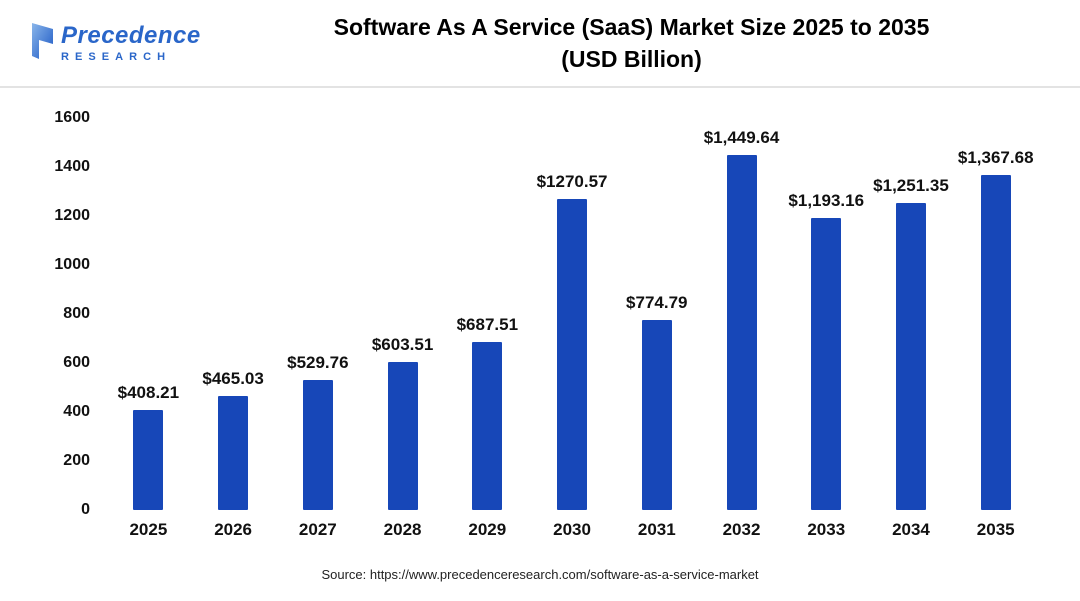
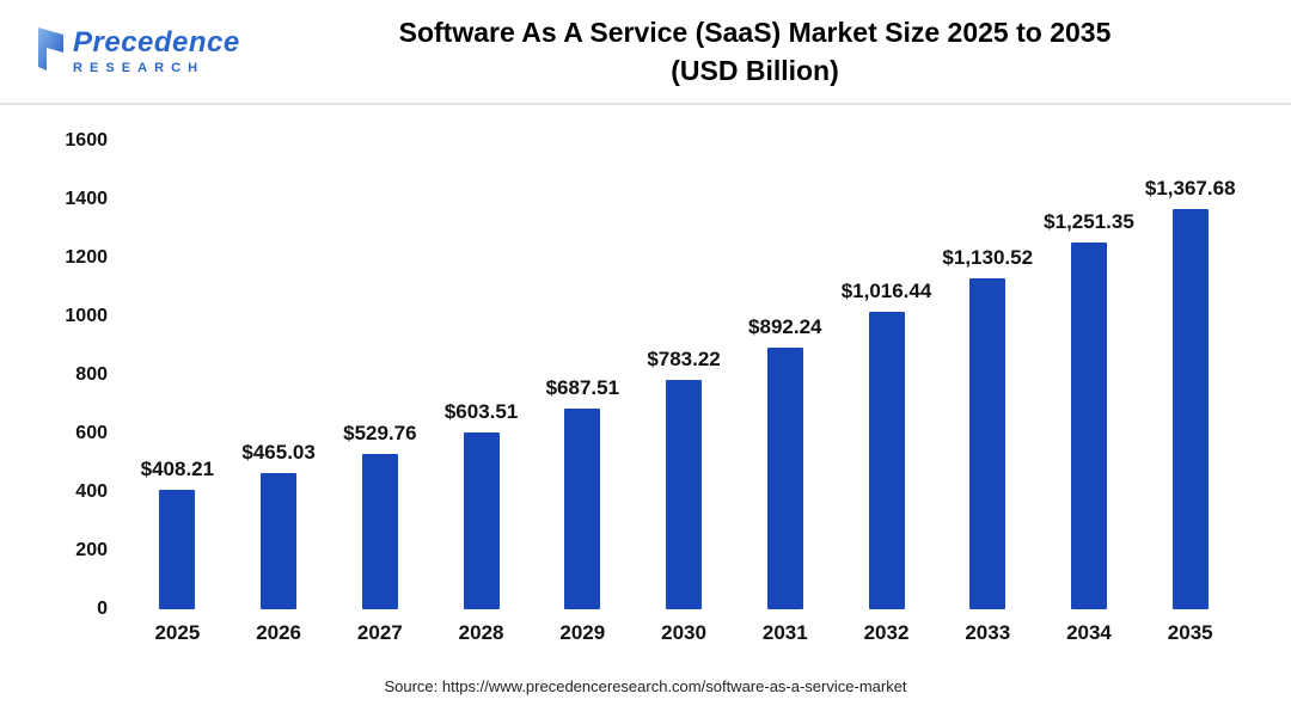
2030: $1270.57 -> $783.22
2031: $774.79 -> $892.24
2032: $1,449.64 -> $1,016.44
2033: $1,193.16 -> $1,130.52
